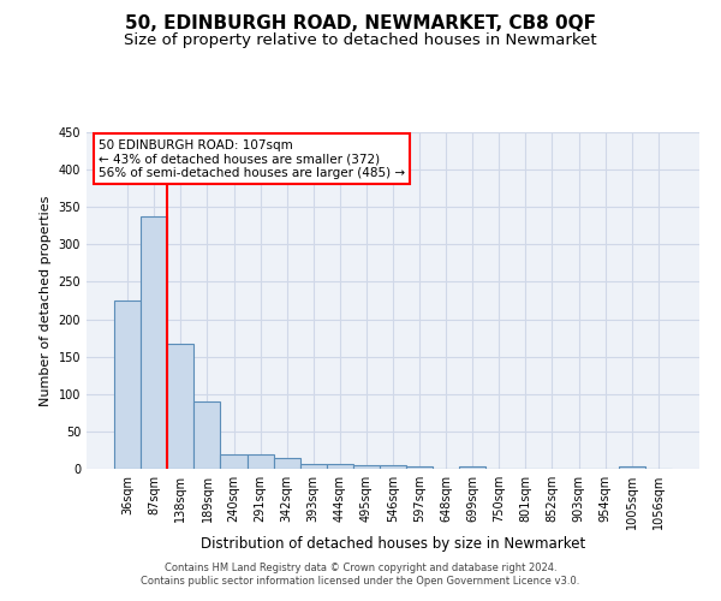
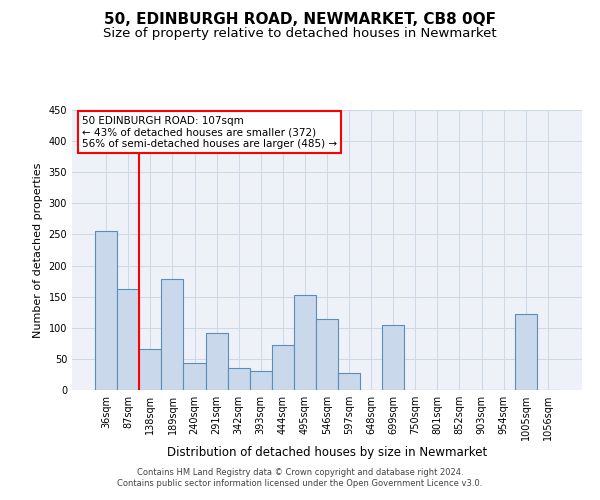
36sqm: 225 -> 256
87sqm: 337 -> 162
138sqm: 167 -> 66
189sqm: 90 -> 178
240sqm: 20 -> 44
291sqm: 20 -> 92
342sqm: 14 -> 36
393sqm: 6 -> 30
444sqm: 6 -> 72
495sqm: 5 -> 152
546sqm: 5 -> 114
597sqm: 4 -> 28
699sqm: 3 -> 104
1005sqm: 3 -> 122
